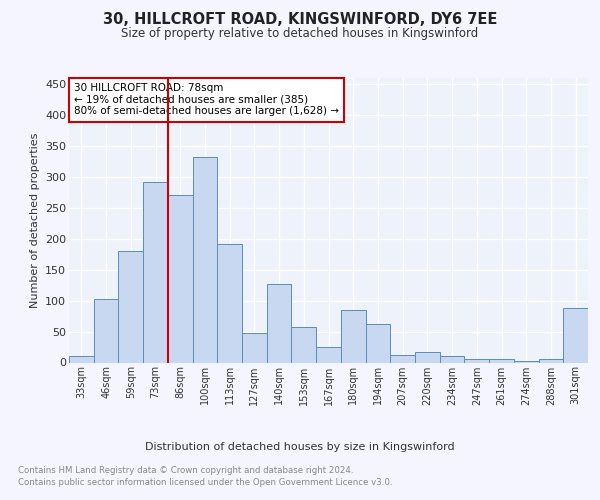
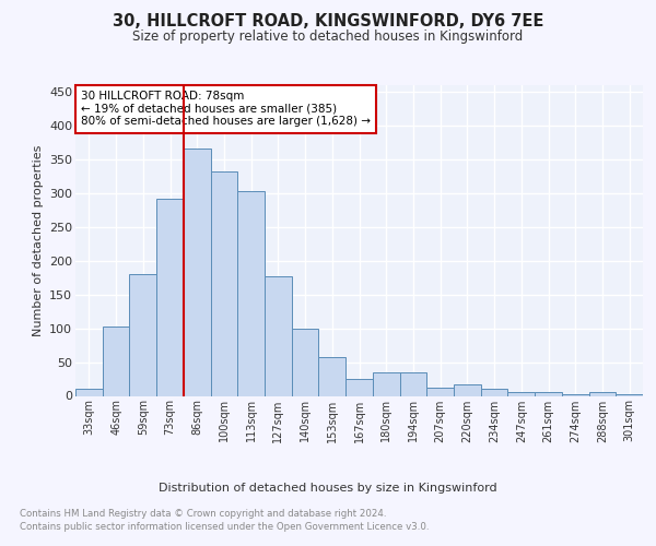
86sqm: 270 -> 365
113sqm: 192 -> 303
127sqm: 48 -> 177
140sqm: 126 -> 100
180sqm: 84 -> 35
194sqm: 62 -> 35
301sqm: 88 -> 3
